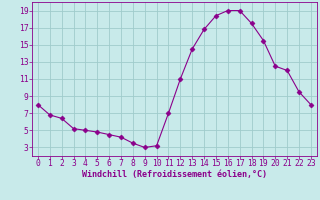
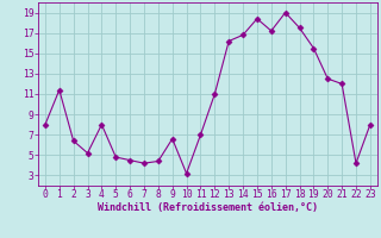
1: 6.8 -> 11.4
4: 5.0 -> 8.0
8: 3.5 -> 4.4
9: 3.0 -> 6.6
13: 14.5 -> 16.2
16: 19.0 -> 17.2
22: 9.5 -> 4.2
